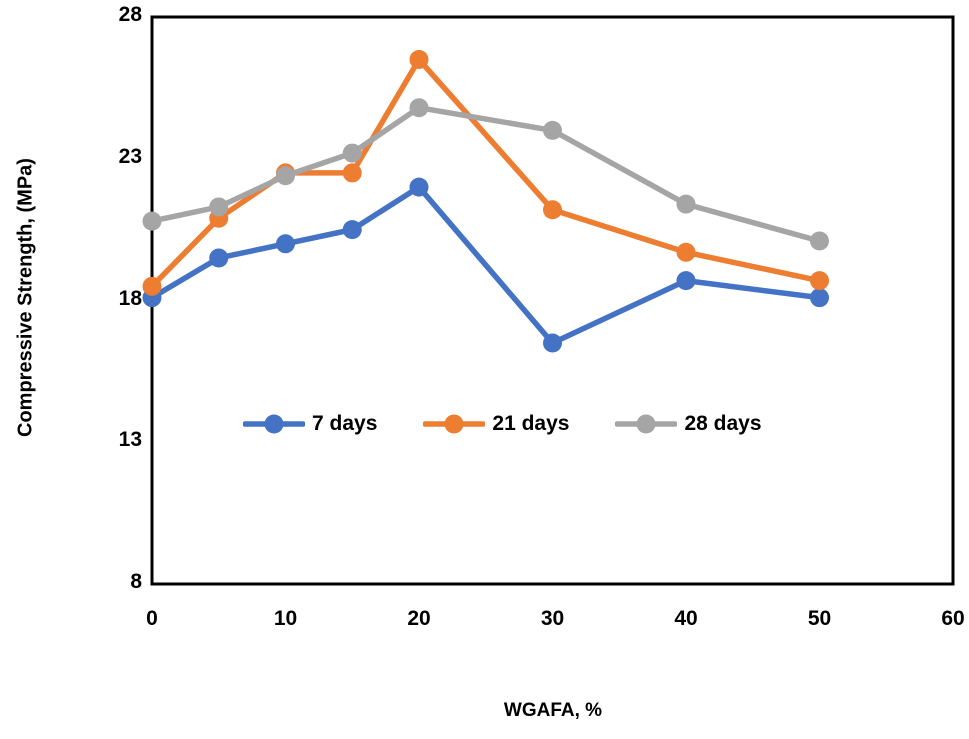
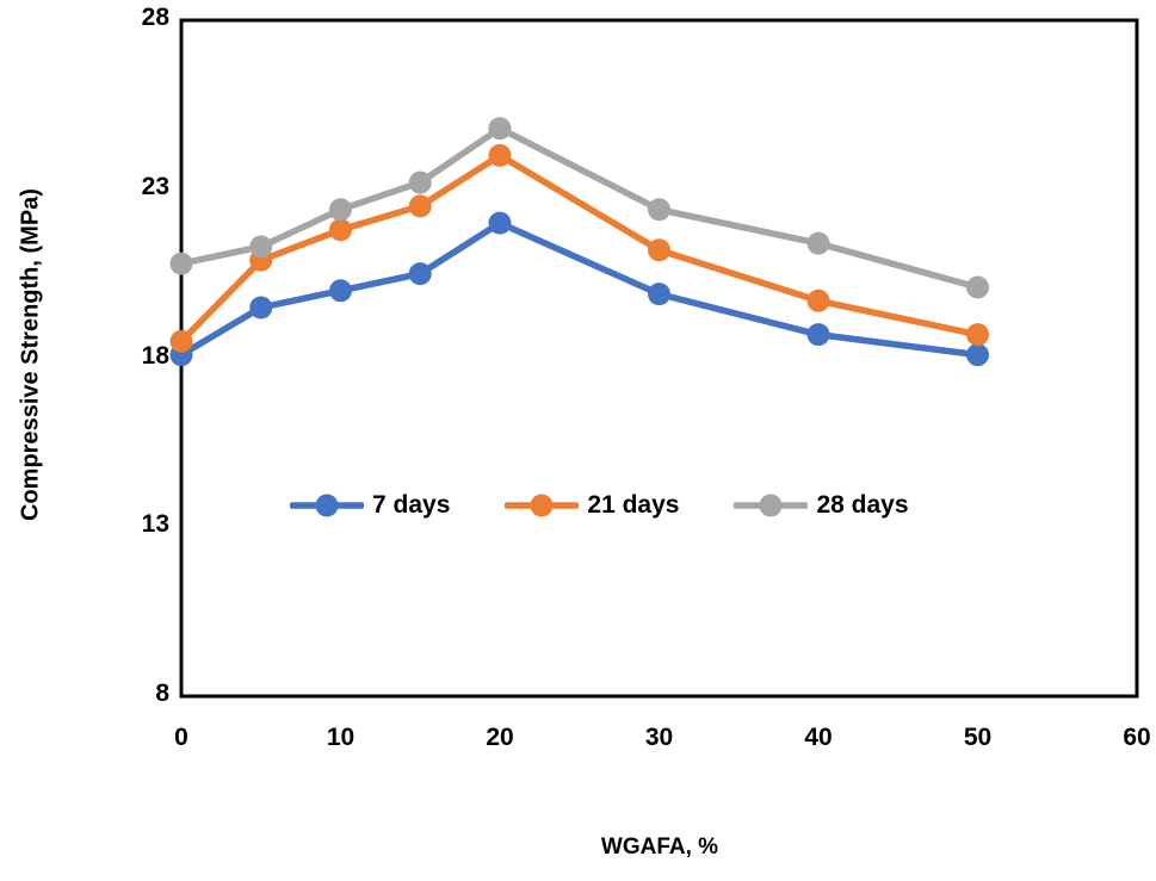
21 days/10: 22.5 -> 21.8
21 days/20: 26.5 -> 24.0
7 days/30: 16.5 -> 19.9
28 days/30: 24.0 -> 22.4
